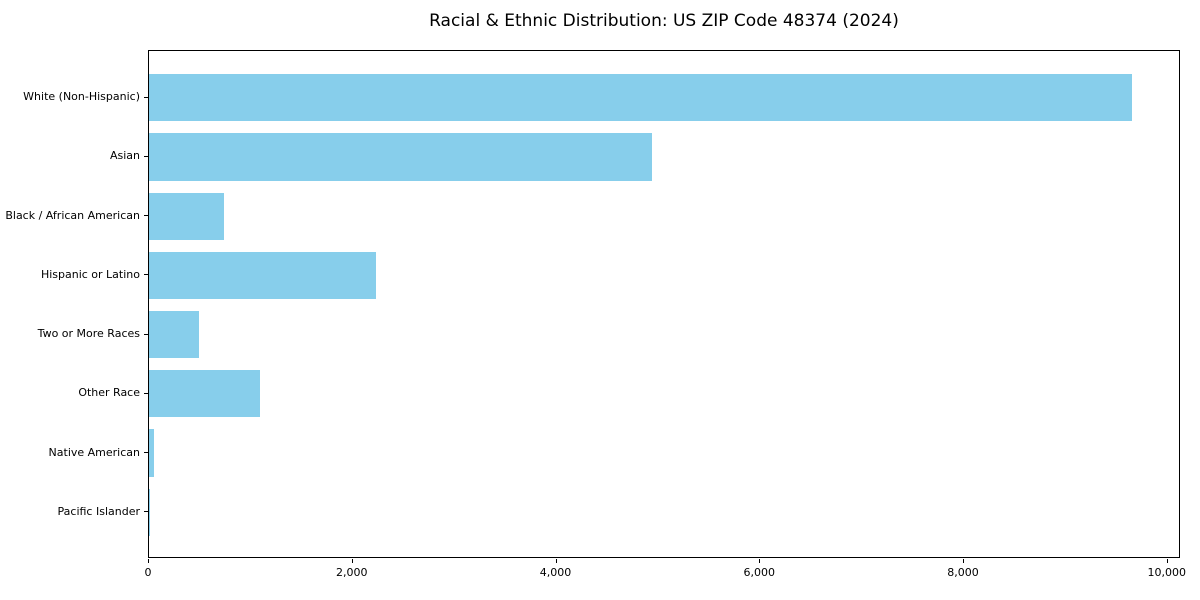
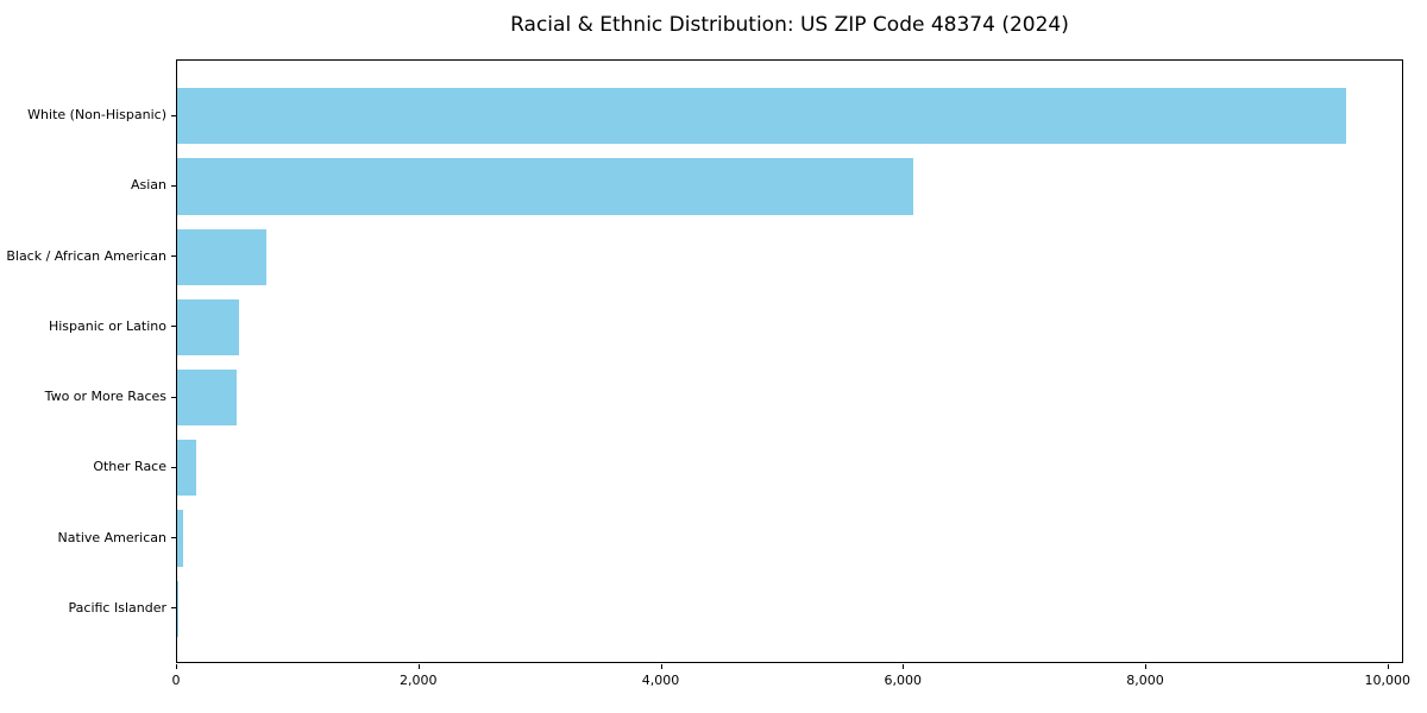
Asian: 4940 -> 6080
Hispanic or Latino: 2230 -> 510
Other Race: 1090 -> 160
